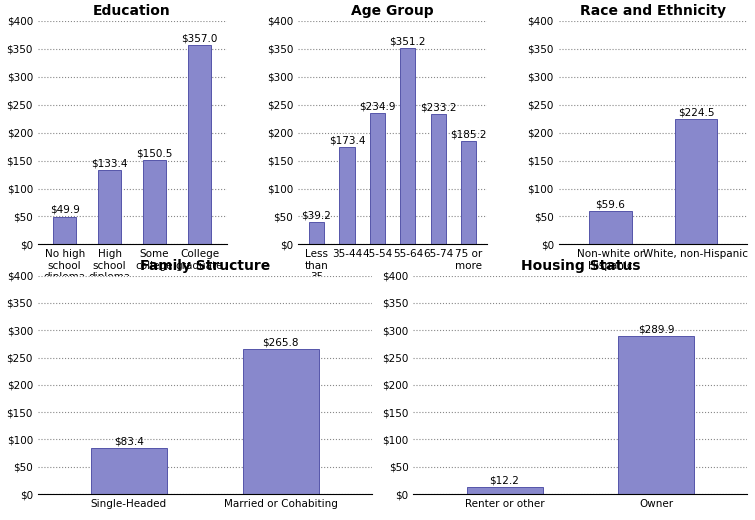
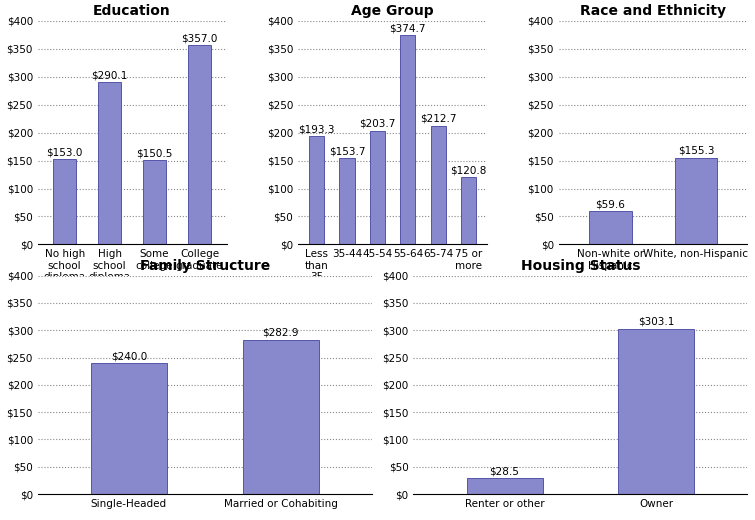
Education/No high school diploma: $49.9 -> $153.0
Education/High school diploma: $133.4 -> $290.1
Age Group/Less than 35: $39.2 -> $193.3
Age Group/35-44: $173.4 -> $153.7
Age Group/45-54: $234.9 -> $203.7
Age Group/55-64: $351.2 -> $374.7
Age Group/65-74: $233.2 -> $212.7
Age Group/75 or more: $185.2 -> $120.8
Race and Ethnicity/White, non-Hispanic: $224.5 -> $155.3
Single-Headed: $83.4 -> $240.0
Married or Cohabiting: $265.8 -> $282.9
Renter or other: $12.2 -> $28.5
Owner: $289.9 -> $303.1
